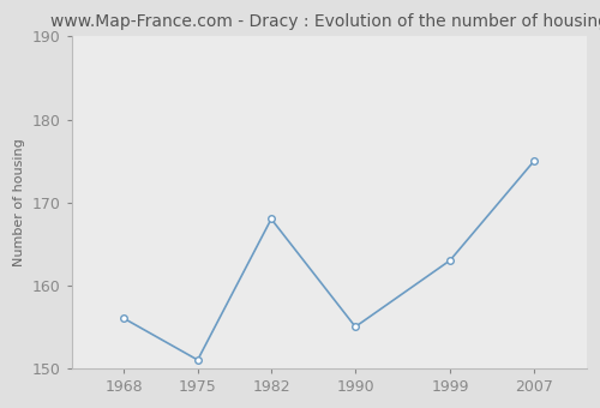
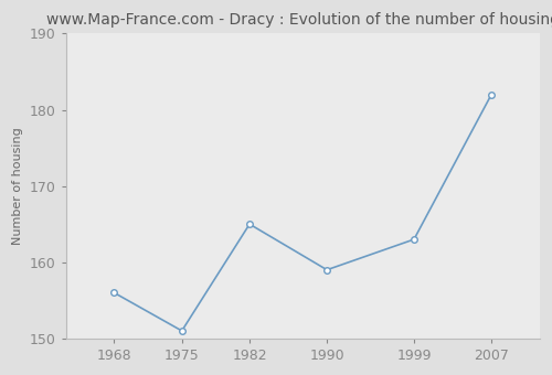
1982: 168 -> 165
1990: 155 -> 159
2007: 175 -> 182
